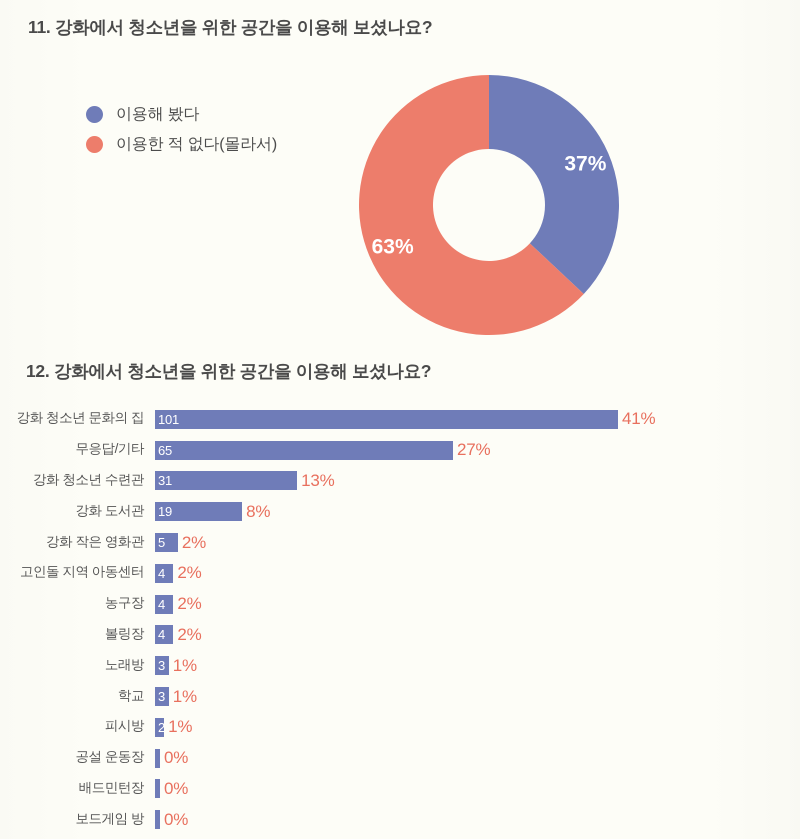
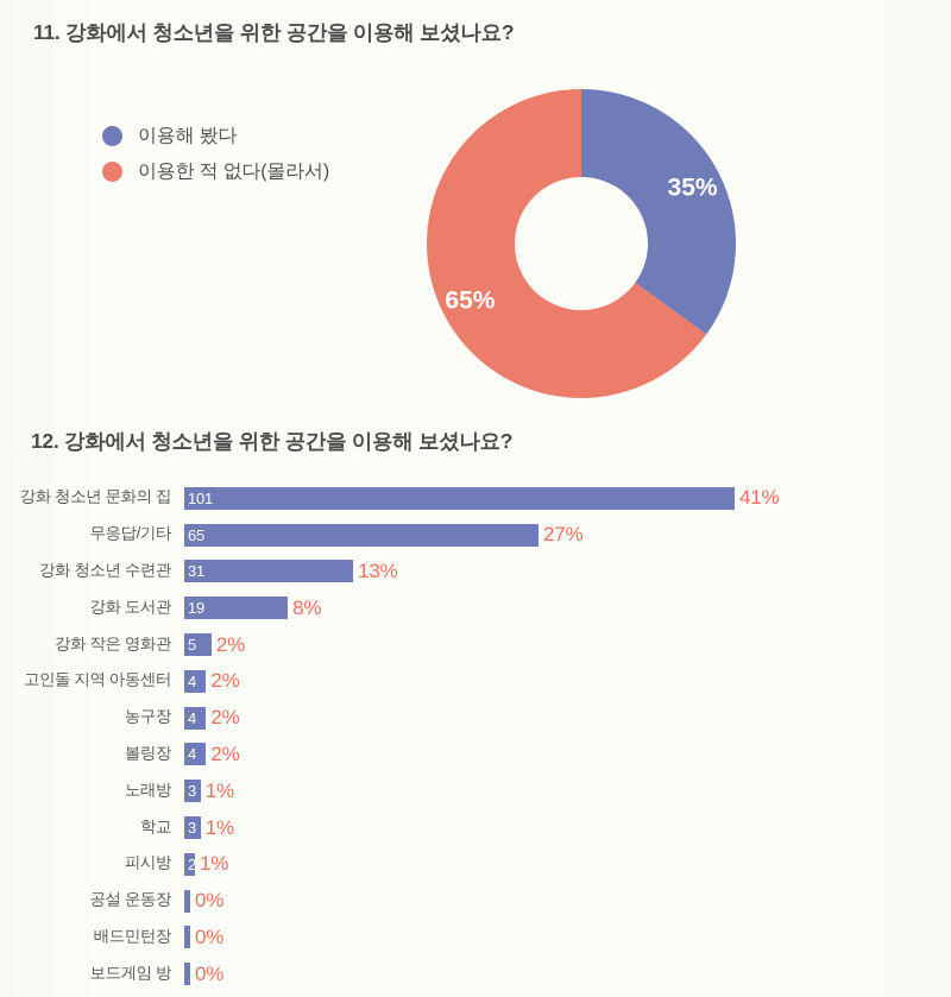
11. 강화에서 청소년을 위한 공간을 이용해 보셨나요?/이용해 봤다: 37% -> 35%
11. 강화에서 청소년을 위한 공간을 이용해 보셨나요?/이용한 적 없다(몰라서): 63% -> 65%
